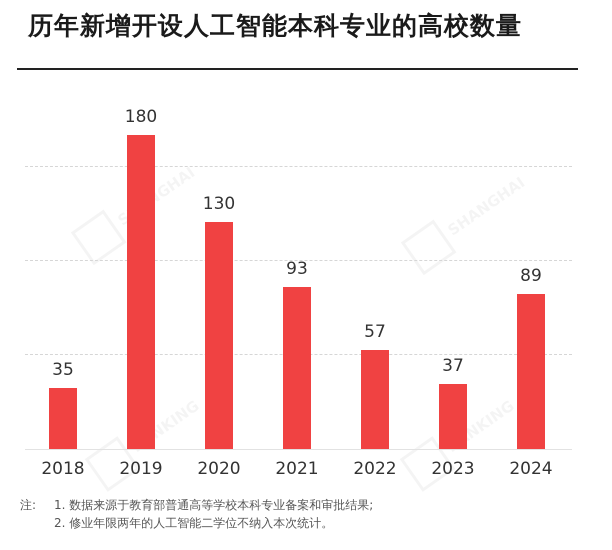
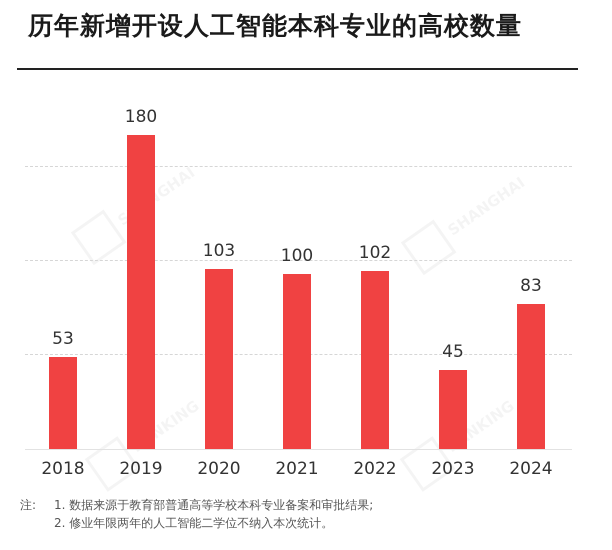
2018: 35 -> 53
2020: 130 -> 103
2021: 93 -> 100
2022: 57 -> 102
2023: 37 -> 45
2024: 89 -> 83
